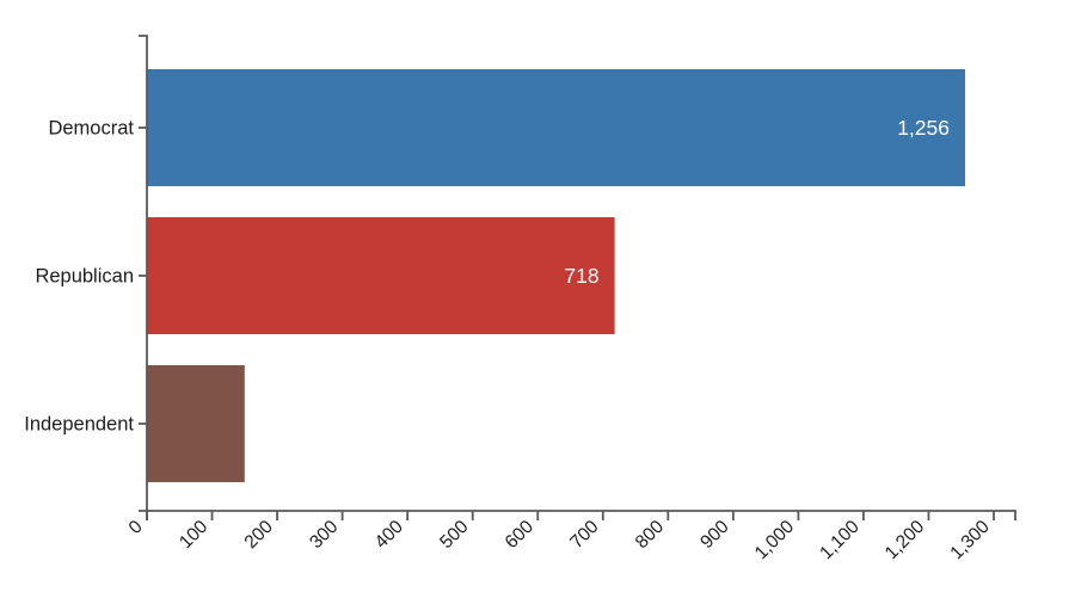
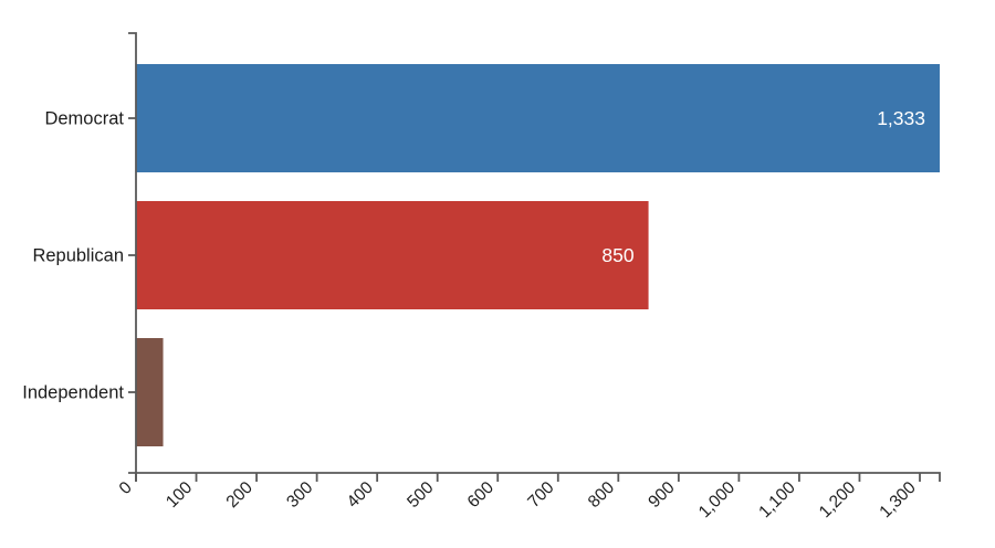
Democrat: 1,256 -> 1,333
Republican: 718 -> 850
Independent: 150 -> 40
